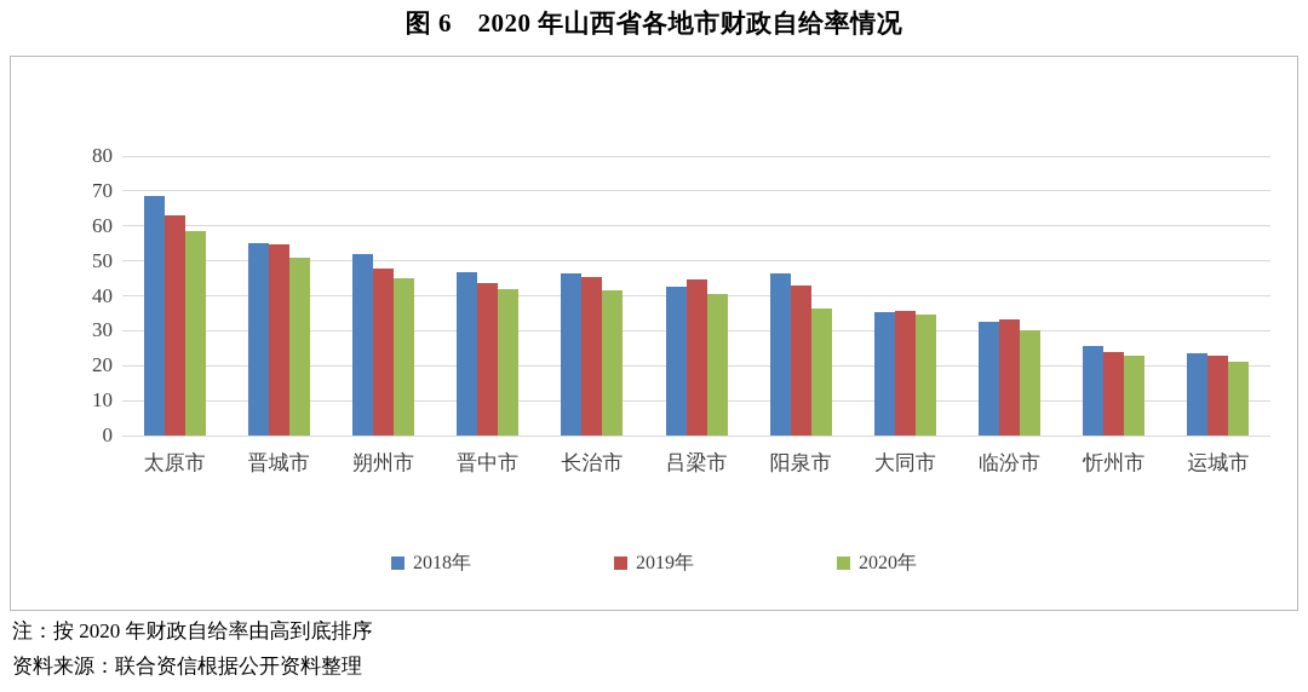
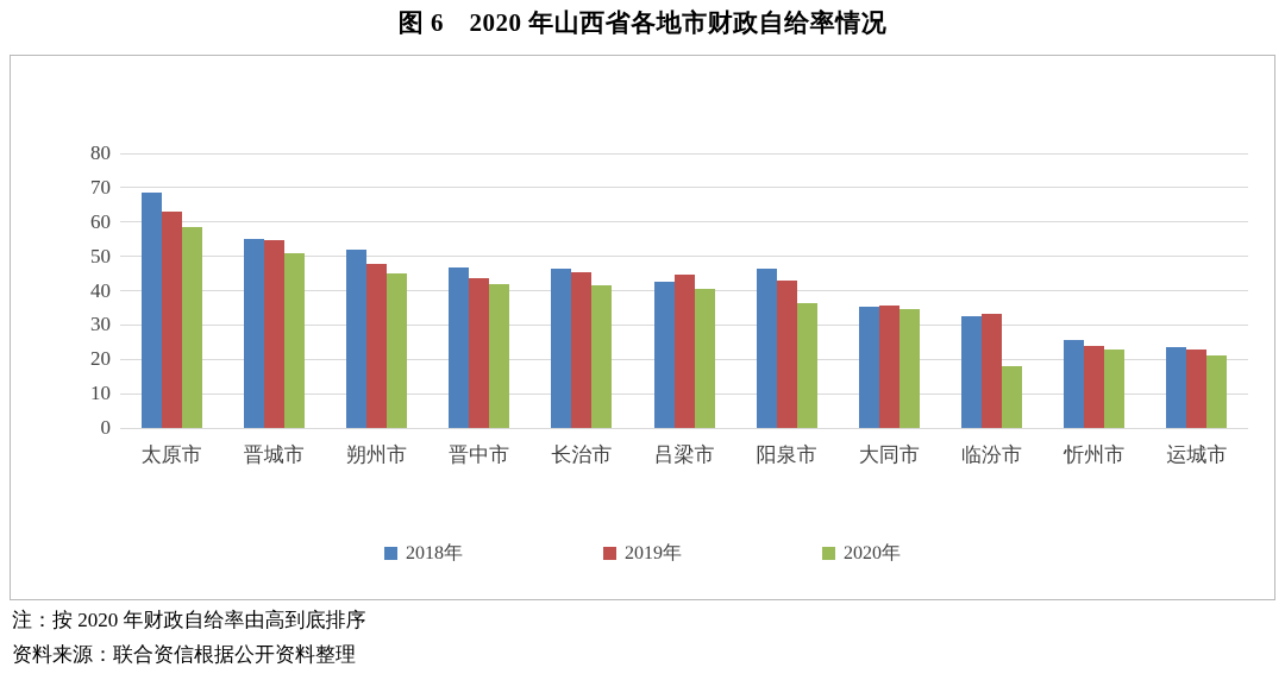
2020年/临汾市: 30 -> 18
